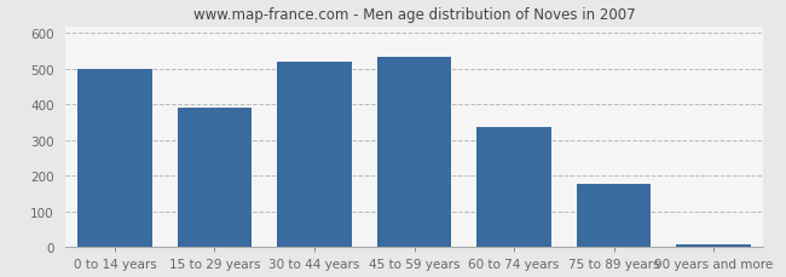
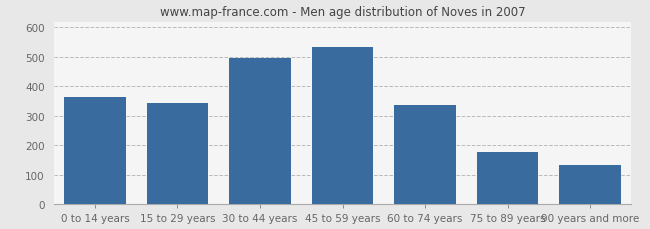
0 to 14 years: 498 -> 365
15 to 29 years: 390 -> 345
30 to 44 years: 519 -> 495
90 years and more: 8 -> 135
